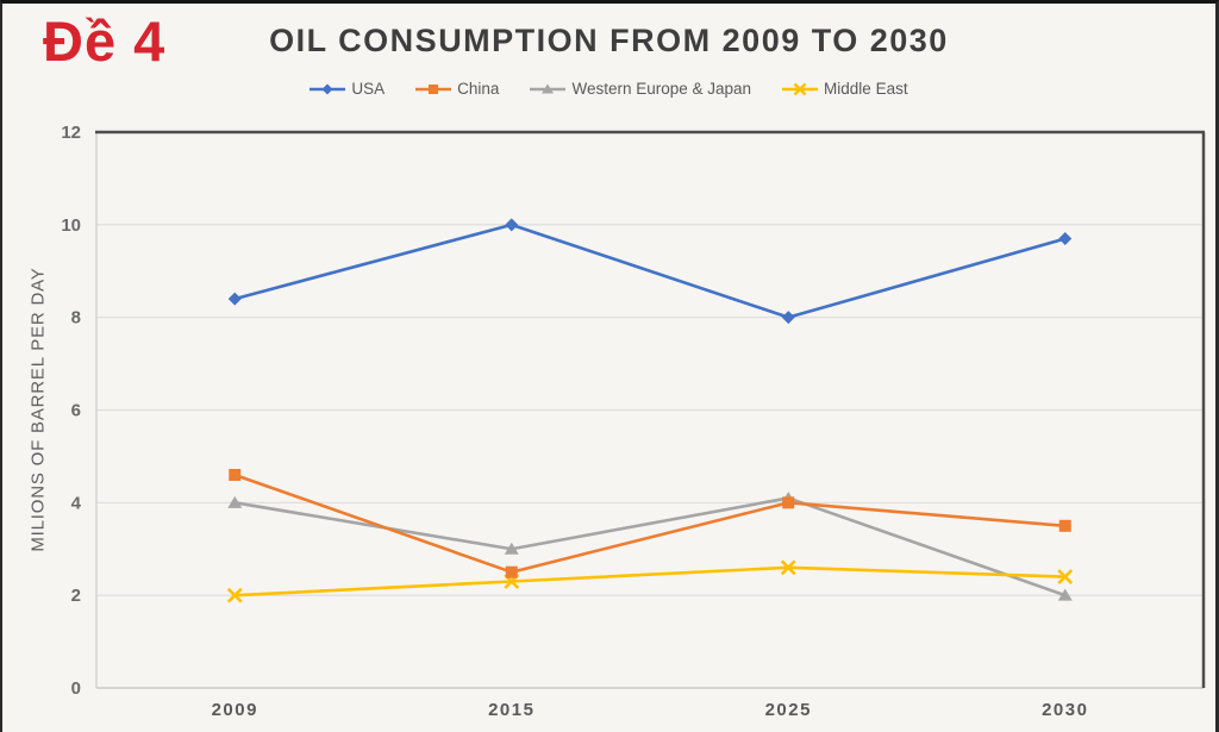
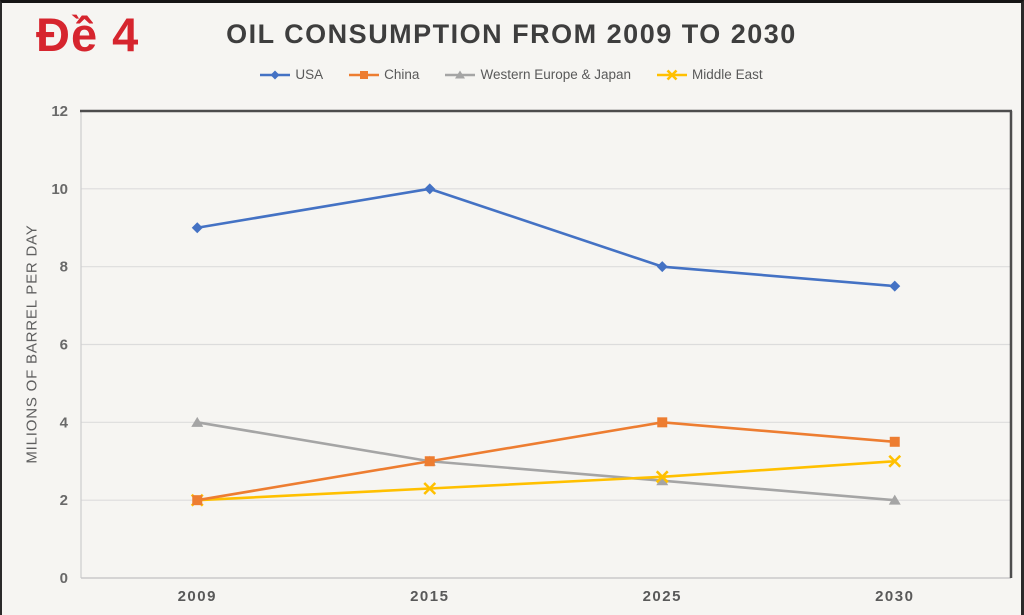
USA/2009: 8.4 -> 9.0
China/2009: 4.6 -> 2.0
China/2015: 2.5 -> 3.0
Western Europe & Japan/2025: 4.1 -> 2.5
USA/2030: 9.7 -> 7.5
Middle East/2030: 2.4 -> 3.0
